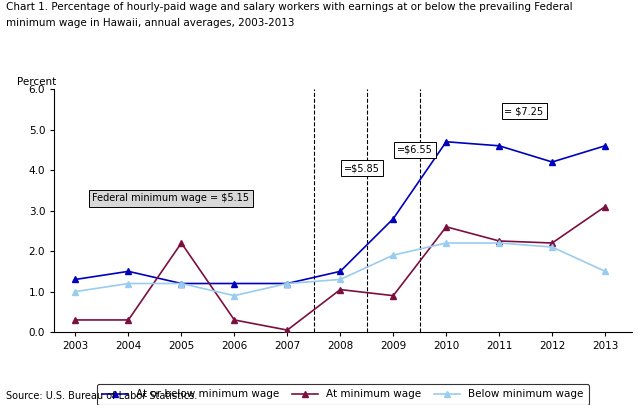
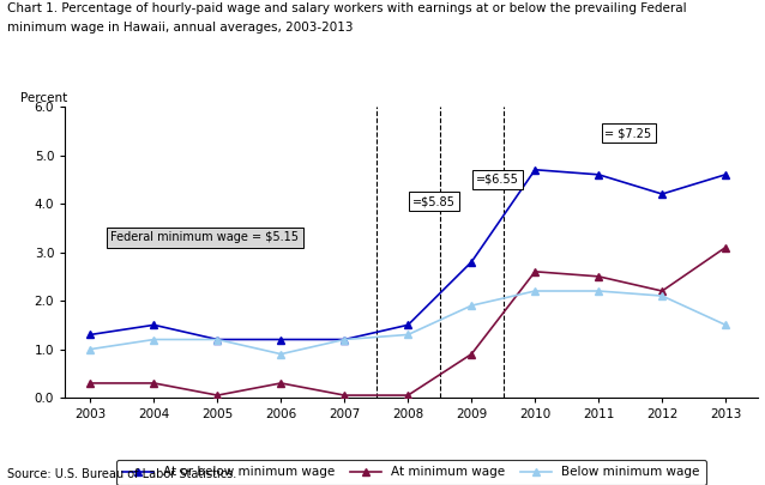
At minimum wage/2005: 2.20 -> 0.05
At minimum wage/2008: 1.05 -> 0.05
At minimum wage/2011: 2.25 -> 2.50
